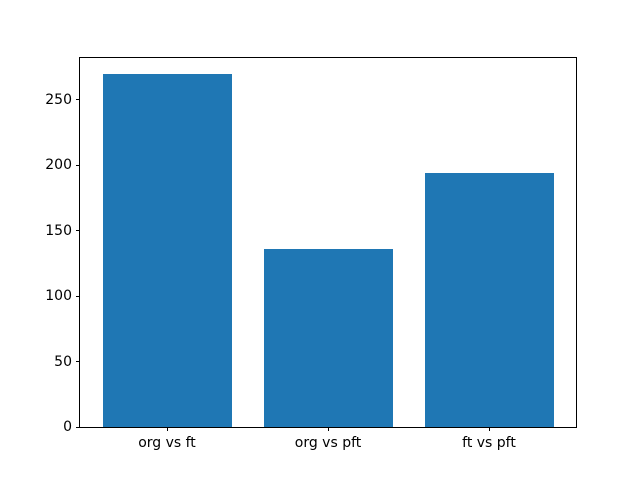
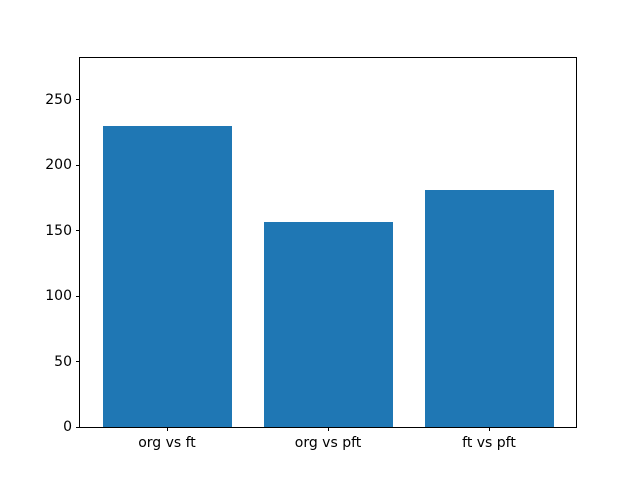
org vs ft: 270 -> 230
org vs pft: 136 -> 157
ft vs pft: 194 -> 181
